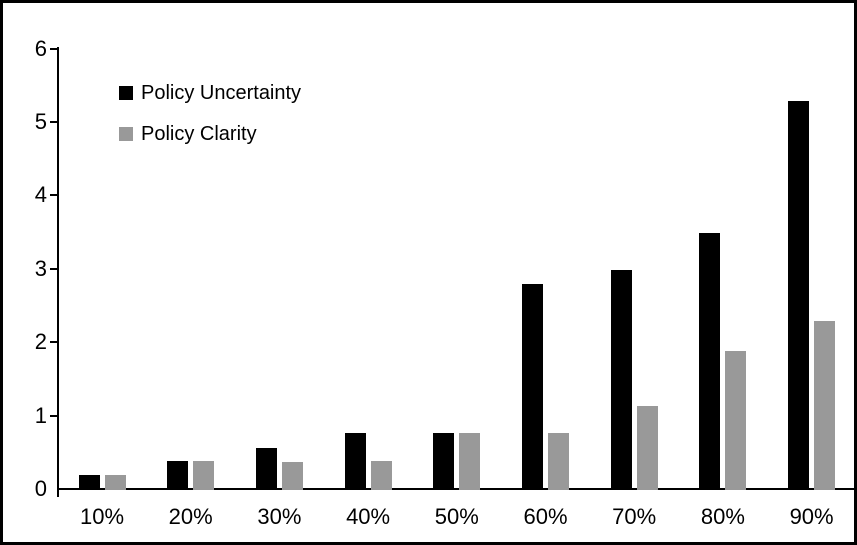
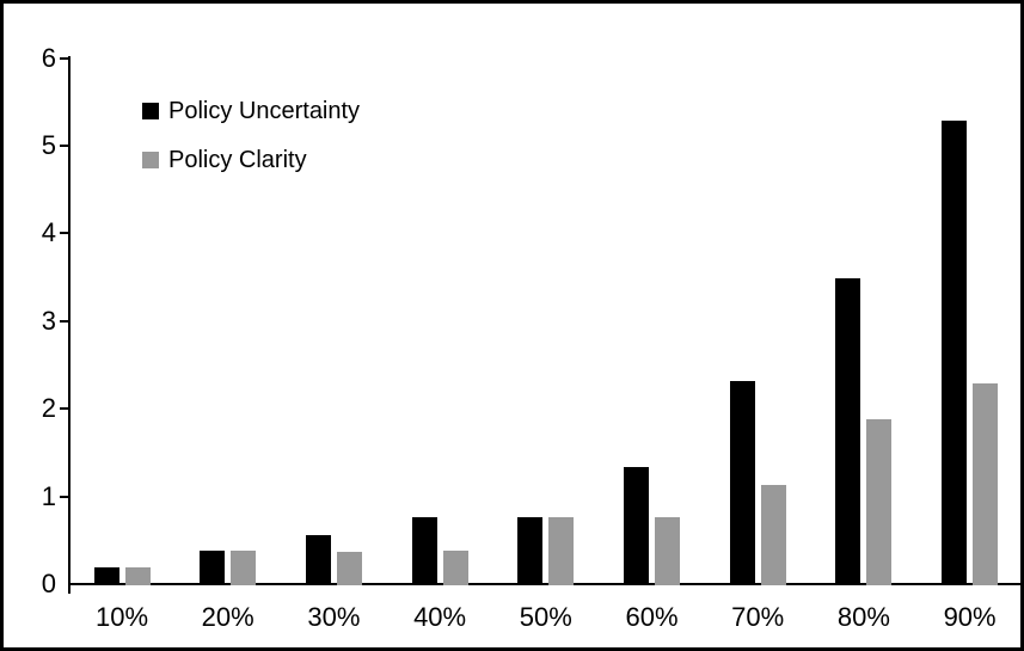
Policy Uncertainty/60%: 2.8 -> 1.4
Policy Uncertainty/70%: 3.0 -> 2.3
